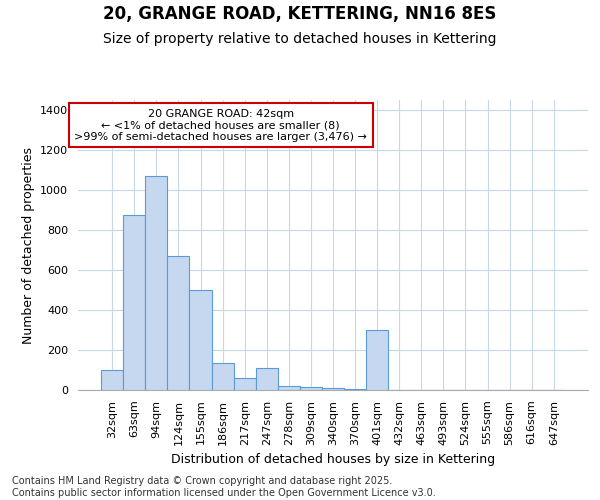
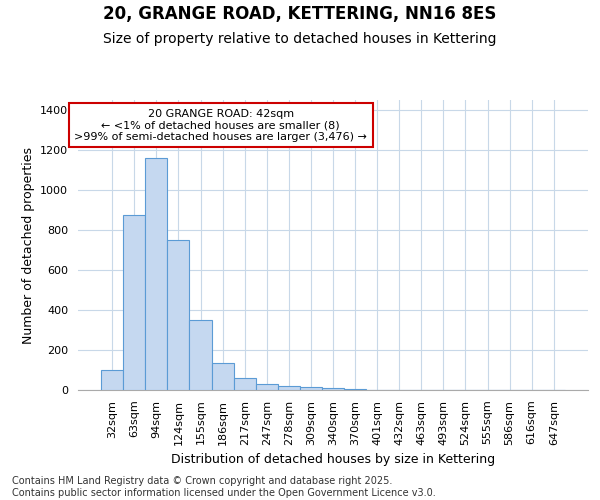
94sqm: 1070 -> 1160
124sqm: 670 -> 750
155sqm: 500 -> 350
247sqm: 110 -> 30
401sqm: 300 -> 0
